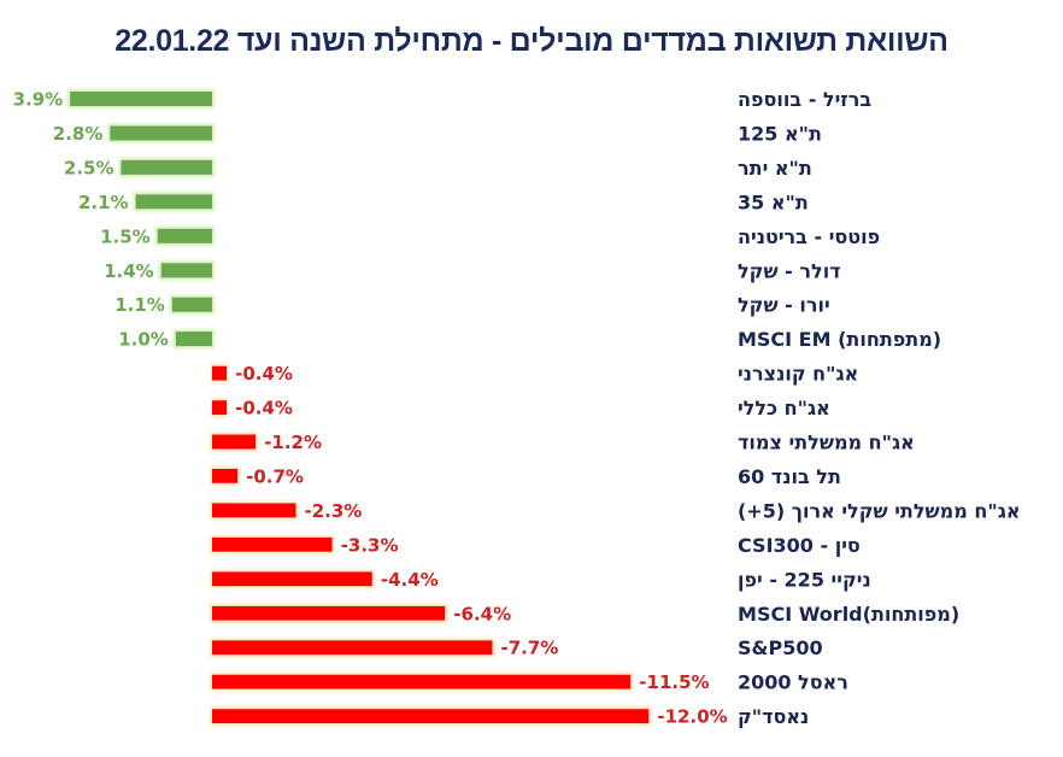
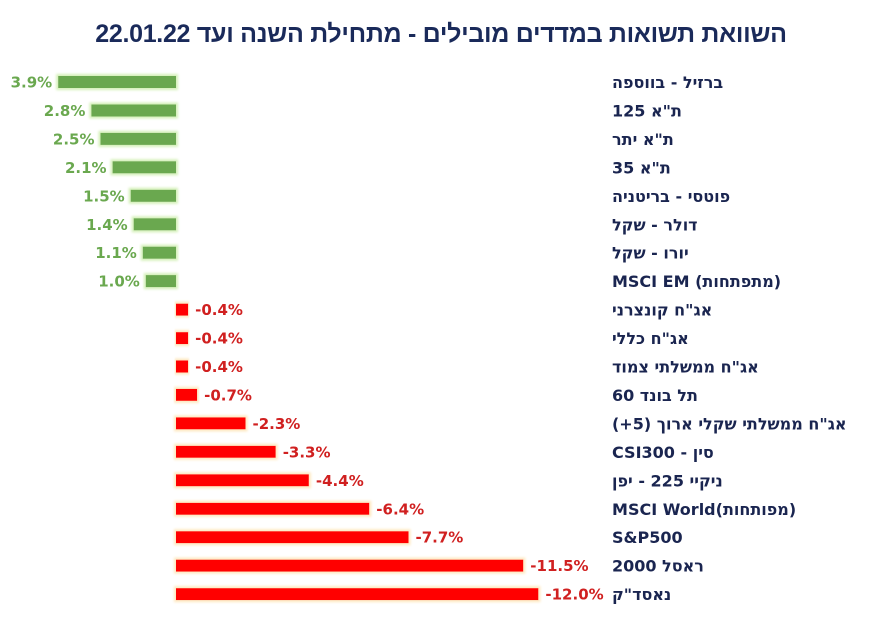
אג"ח ממשלתי צמוד: -1.2% -> -0.4%
